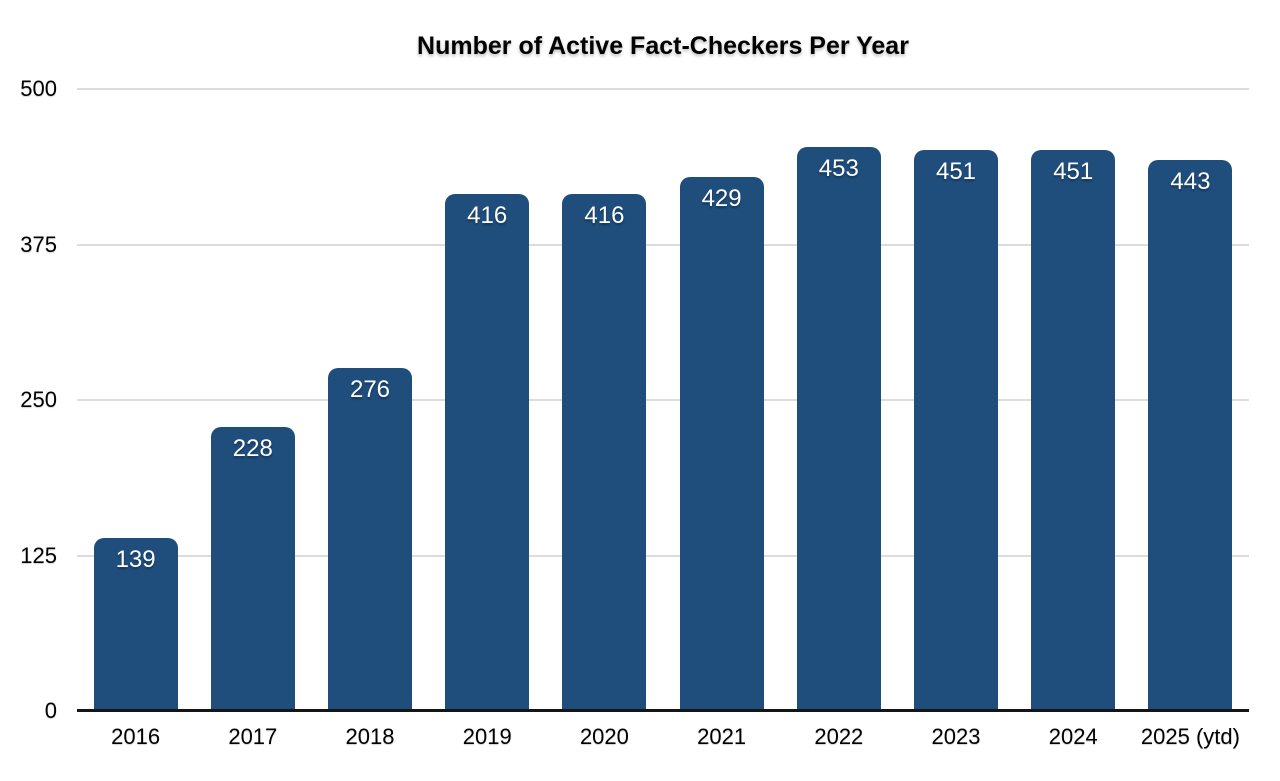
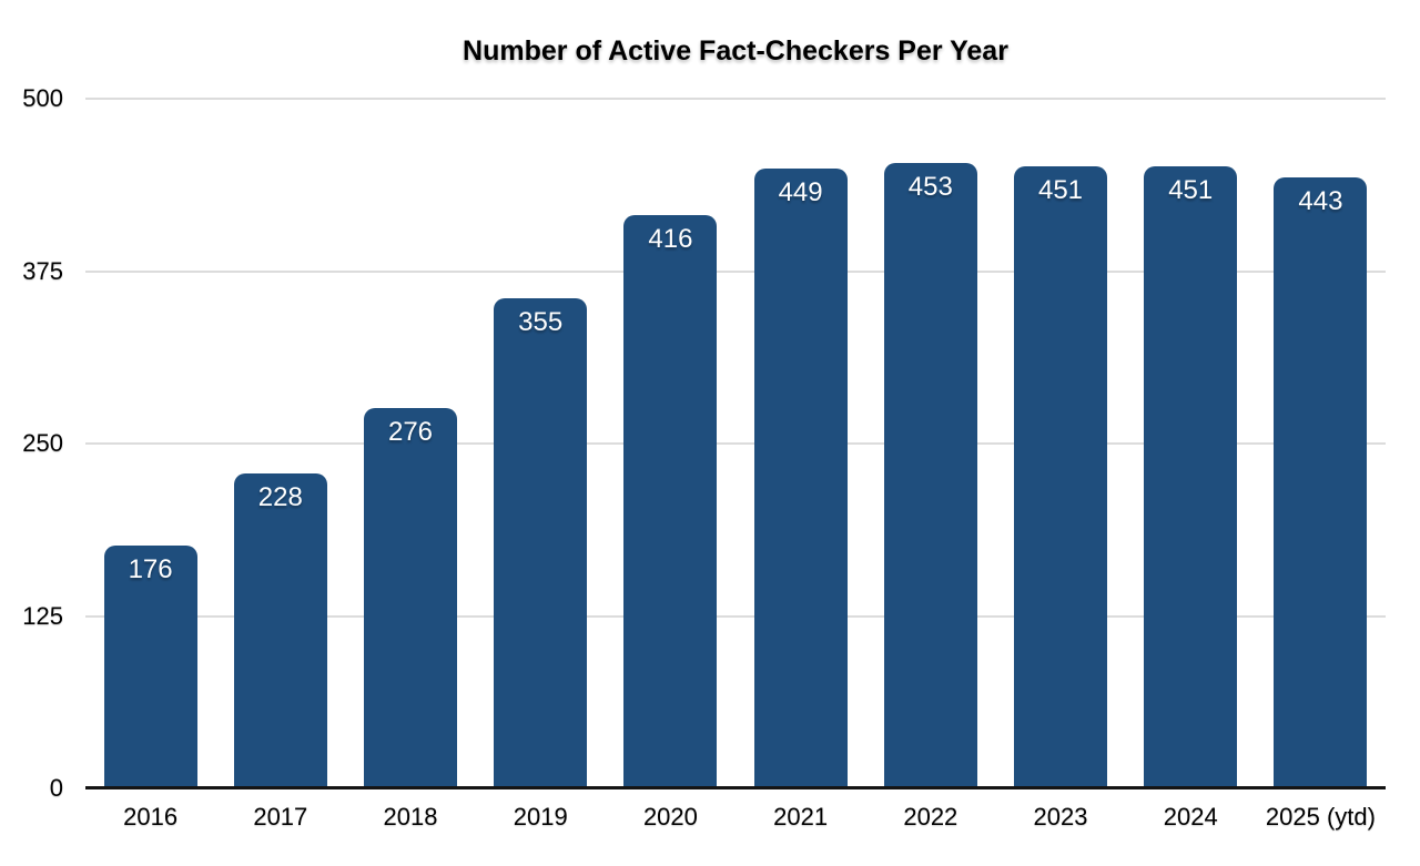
2016: 139 -> 176
2019: 416 -> 355
2021: 429 -> 449
